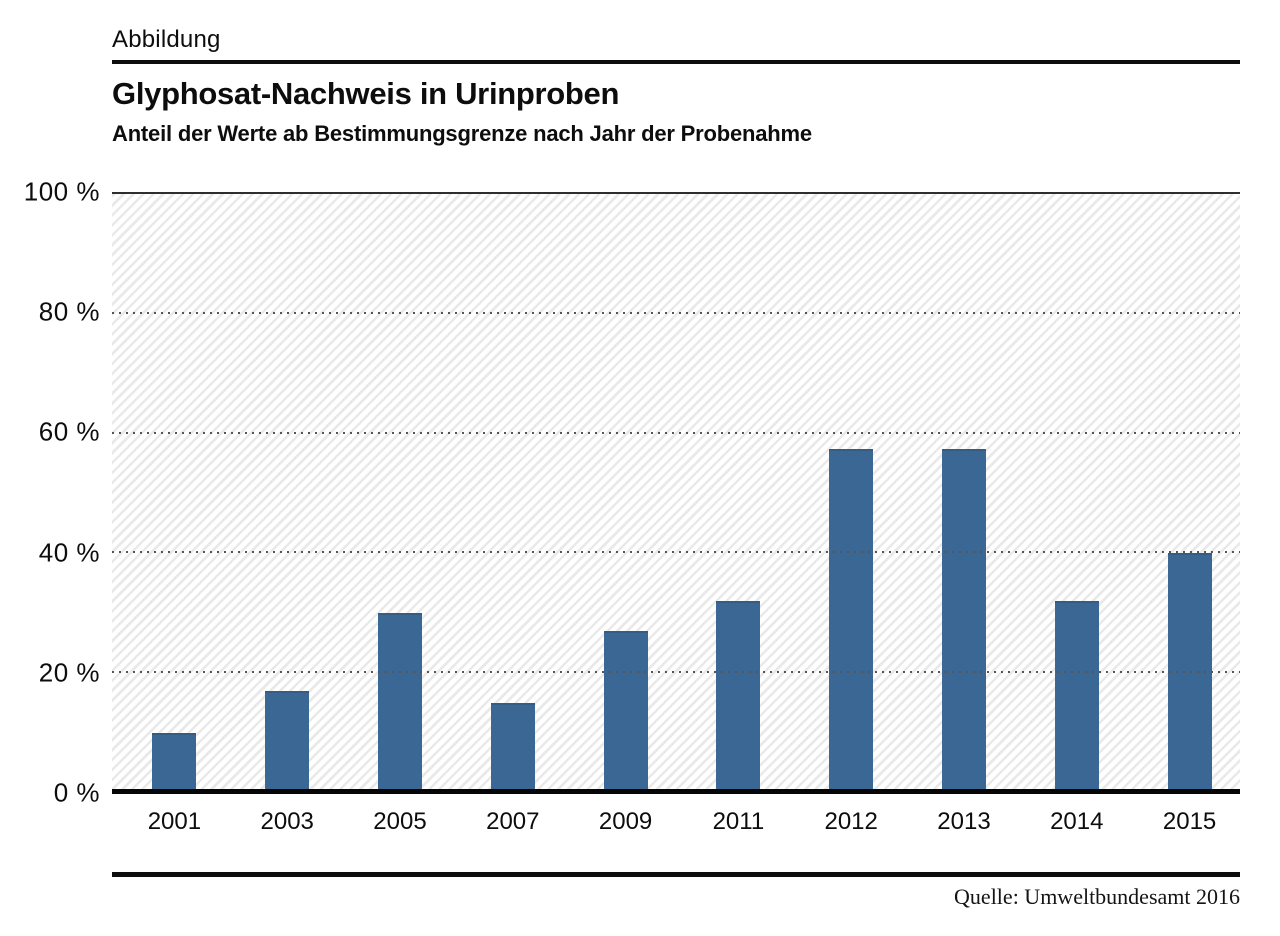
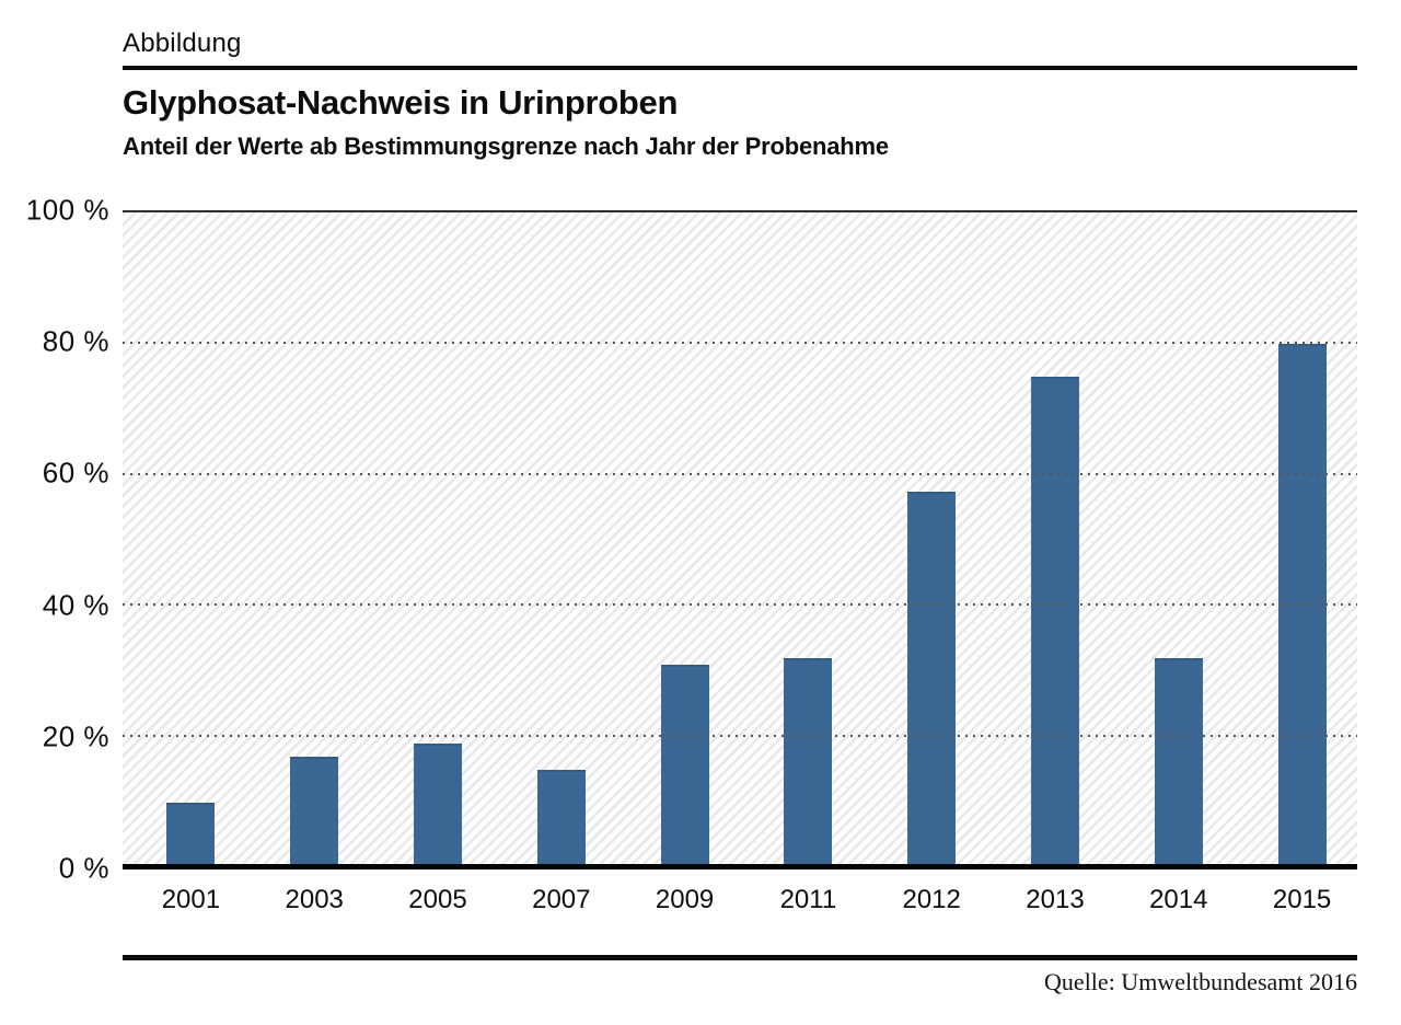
2005: 30% -> 19%
2009: 27% -> 31%
2013: 58% -> 75%
2015: 40% -> 80%
